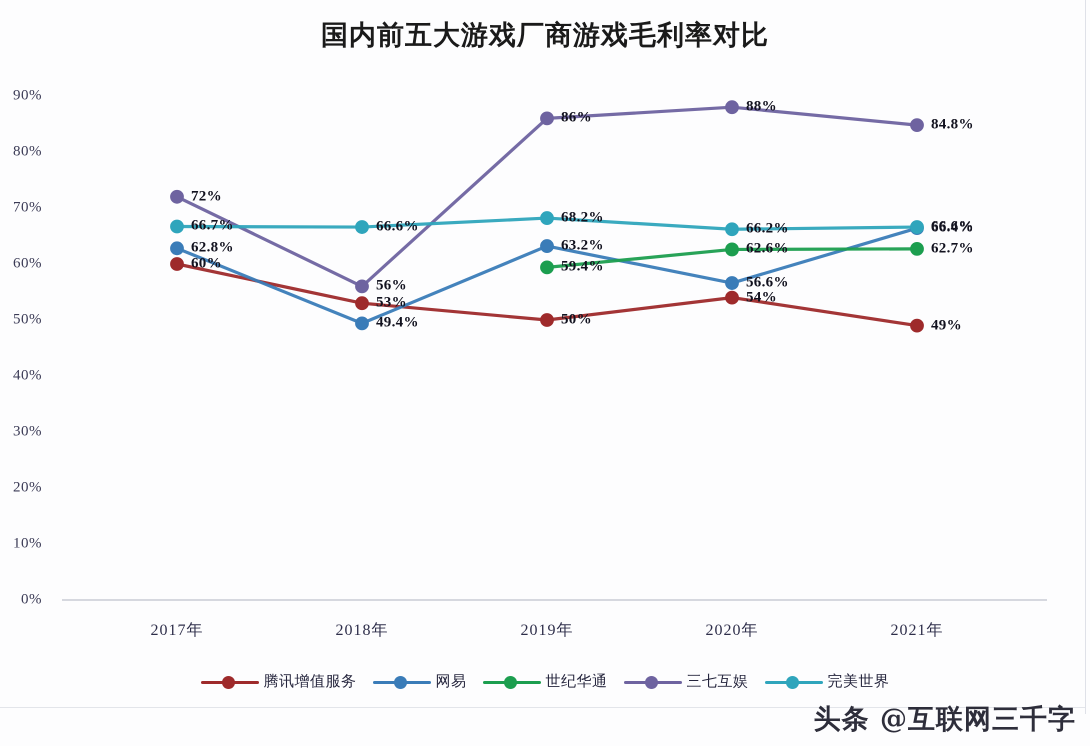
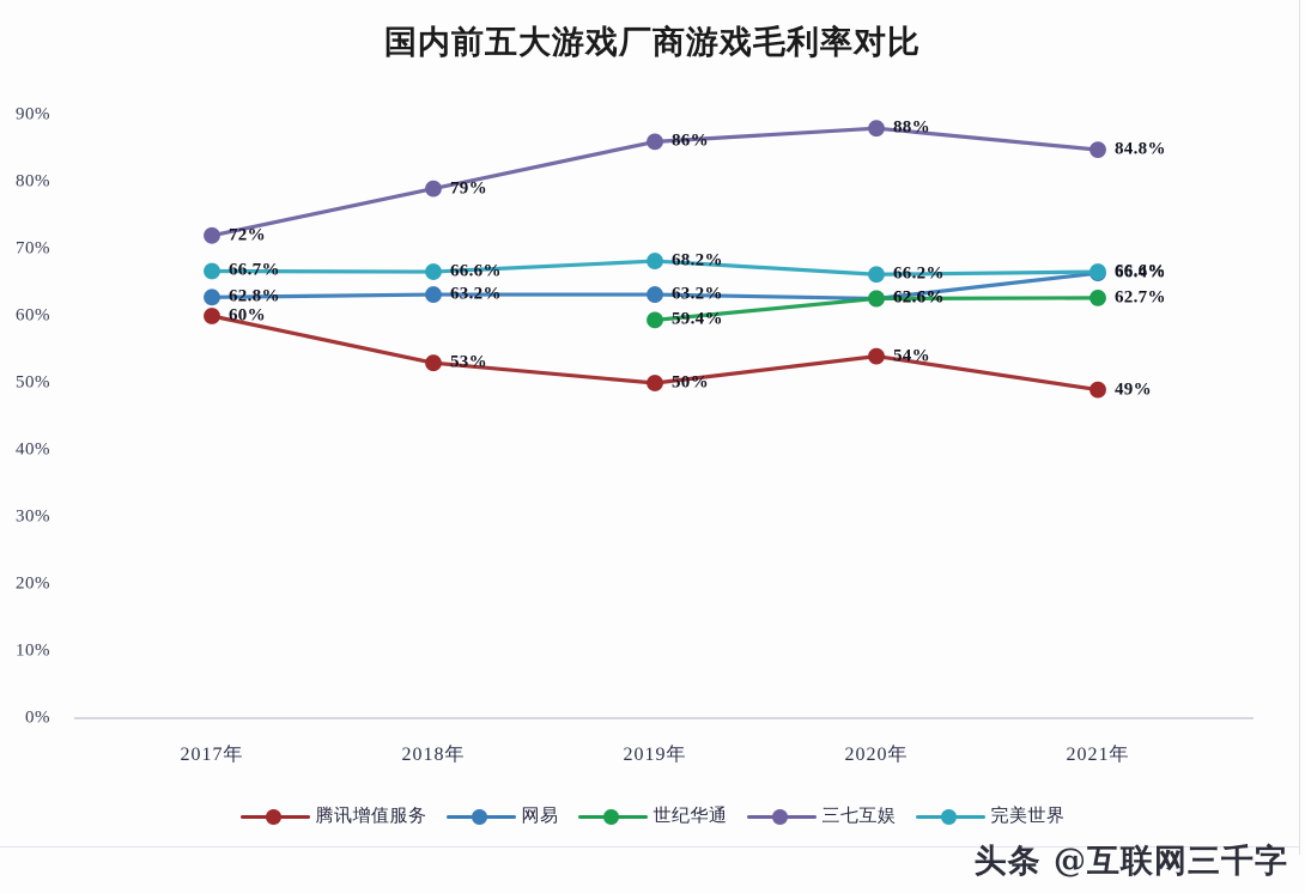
网易/2018年: 49.4% -> 63.2%
三七互娱/2018年: 56% -> 79%
网易/2020年: 56.6% -> 62.6%
